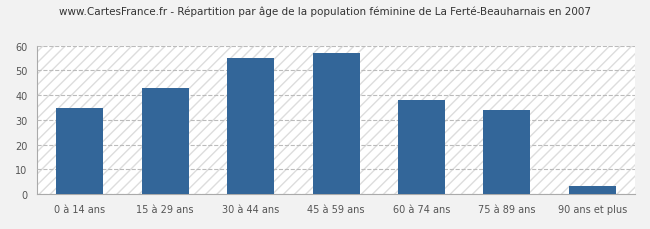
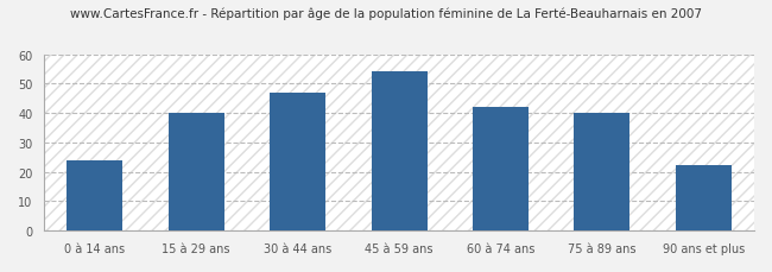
0 à 14 ans: 35.0 -> 24.0
15 à 29 ans: 43.0 -> 40.0
30 à 44 ans: 55.0 -> 47.0
45 à 59 ans: 57.0 -> 54.0
60 à 74 ans: 38.0 -> 42.0
75 à 89 ans: 34.0 -> 40.0
90 ans et plus: 3.5 -> 22.5
